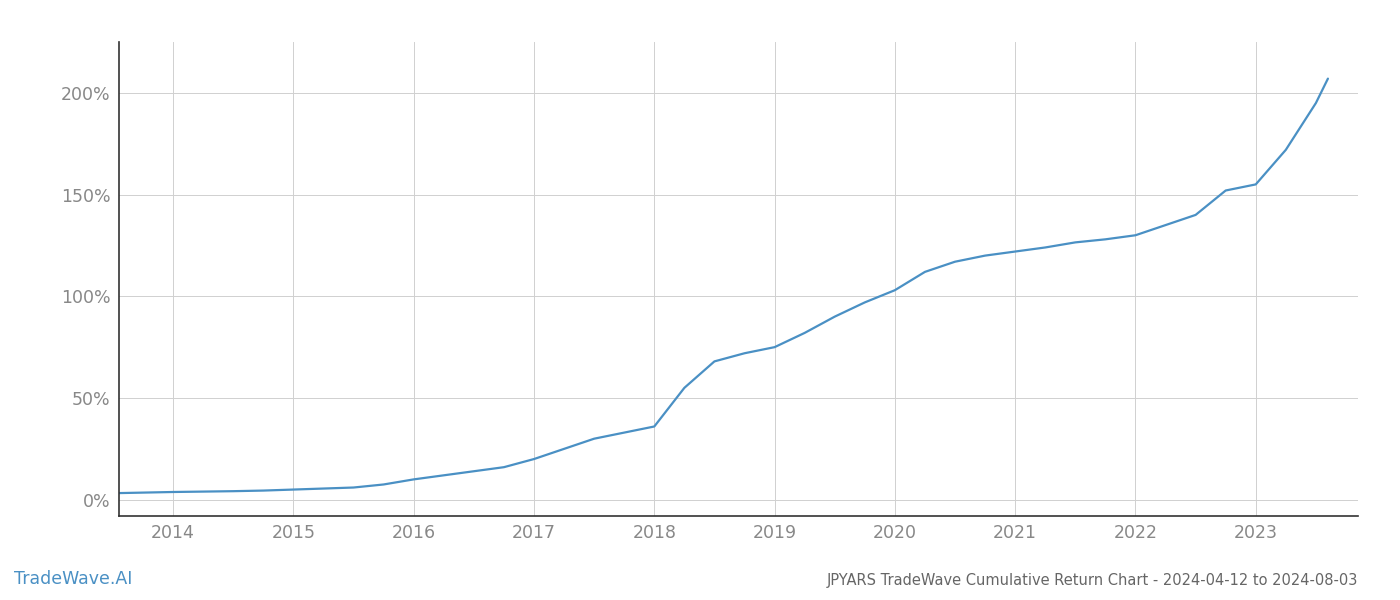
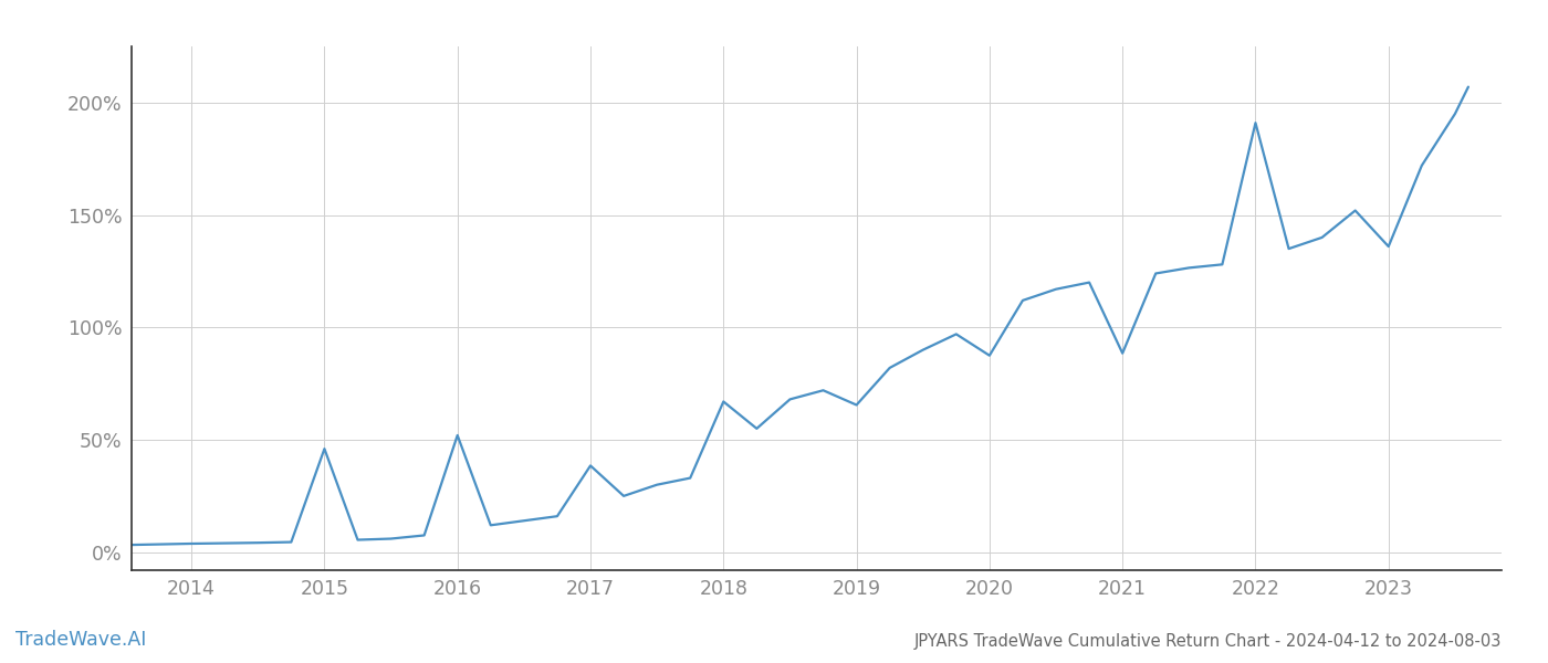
2015: 5.0% -> 46.0%
2016: 10.0% -> 52.0%
2017: 20.0% -> 38.5%
2018: 36.0% -> 67.0%
2019: 75.0% -> 65.5%
2020: 103.0% -> 87.5%
2021: 122.0% -> 88.5%
2022: 130.0% -> 191.0%
2023: 155.0% -> 136.0%
